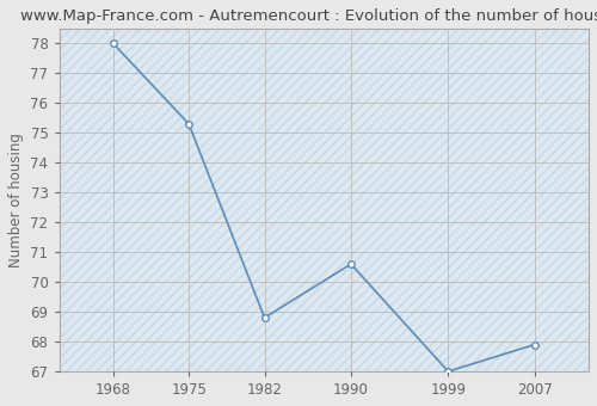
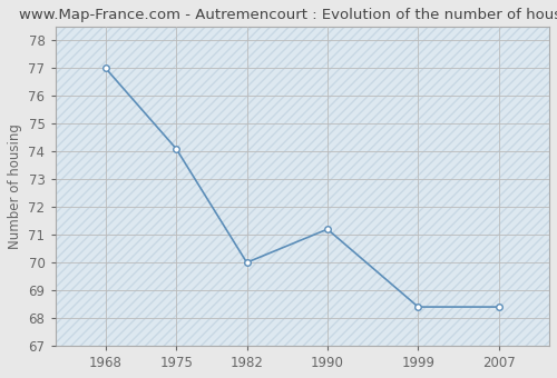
1968: 78.0 -> 77.0
1975: 75.3 -> 74.1
1982: 68.8 -> 70.0
1990: 70.6 -> 71.2
1999: 67.0 -> 68.4
2007: 67.9 -> 68.4
